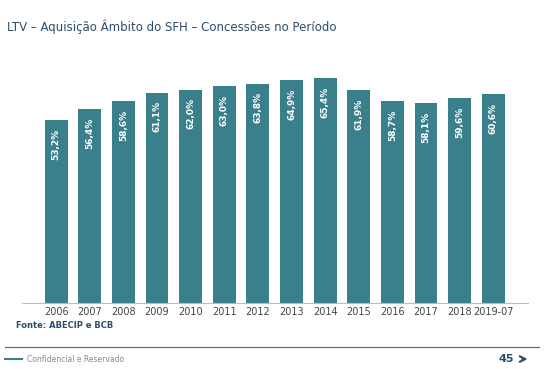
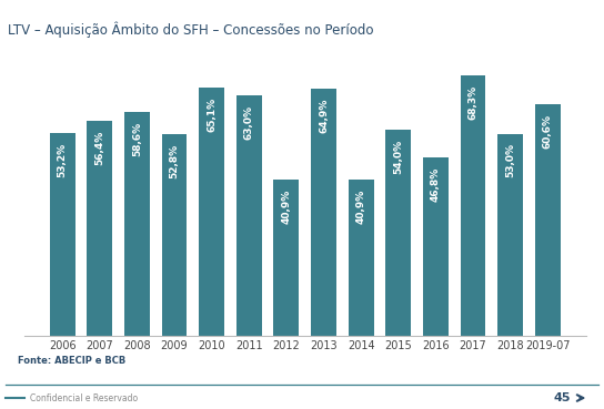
2009: 61,1% -> 52,8%
2010: 62,0% -> 65,1%
2012: 63,8% -> 40,9%
2014: 65,4% -> 40,9%
2015: 61,9% -> 54,0%
2016: 58,7% -> 46,8%
2017: 58,1% -> 68,3%
2018: 59,6% -> 53,0%
